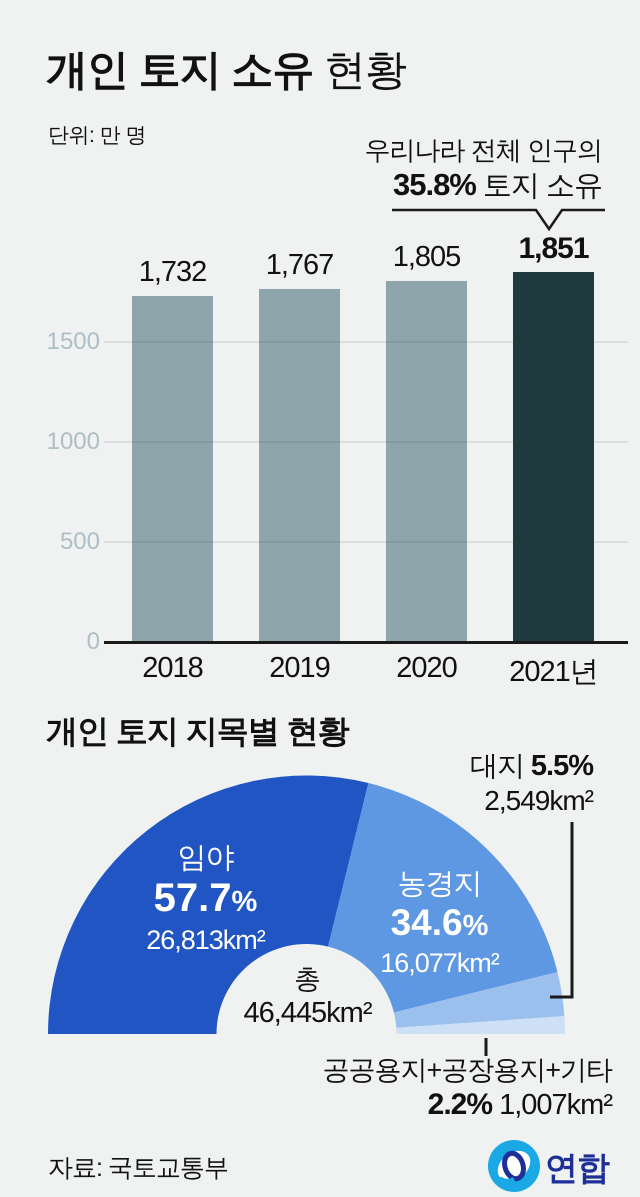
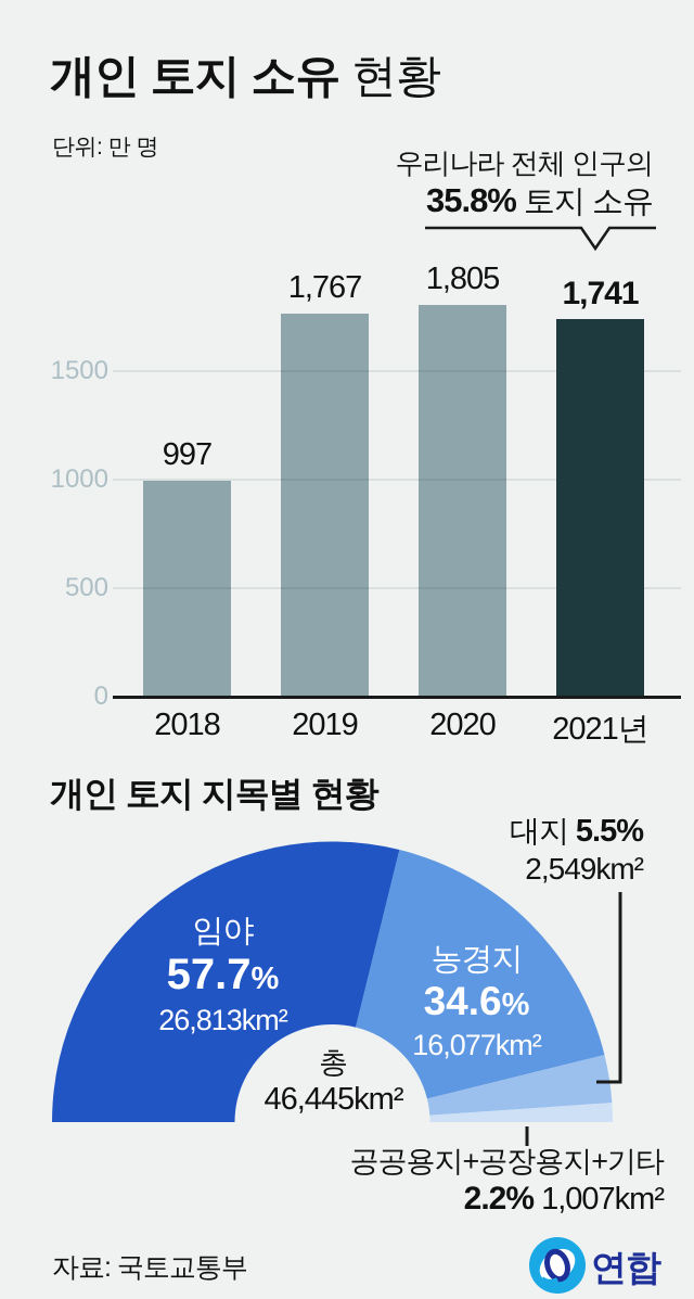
개인 토지 소유 현황/2018: 1,732 -> 997
개인 토지 소유 현황/2021년: 1,851 -> 1,741
